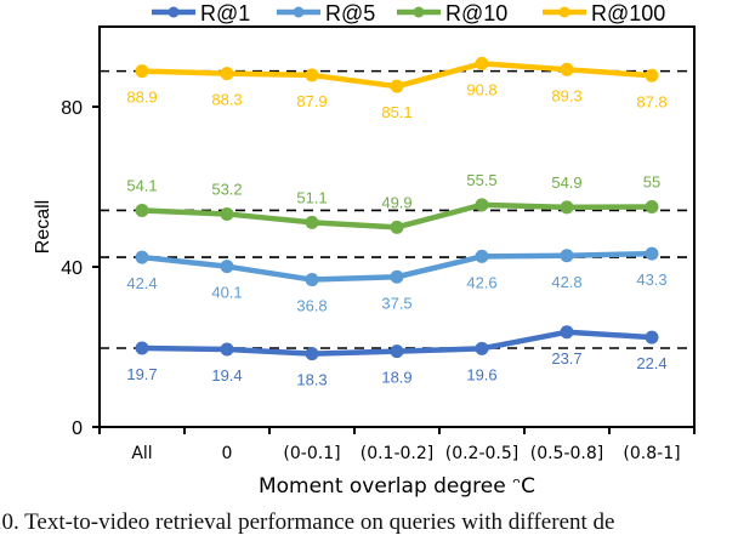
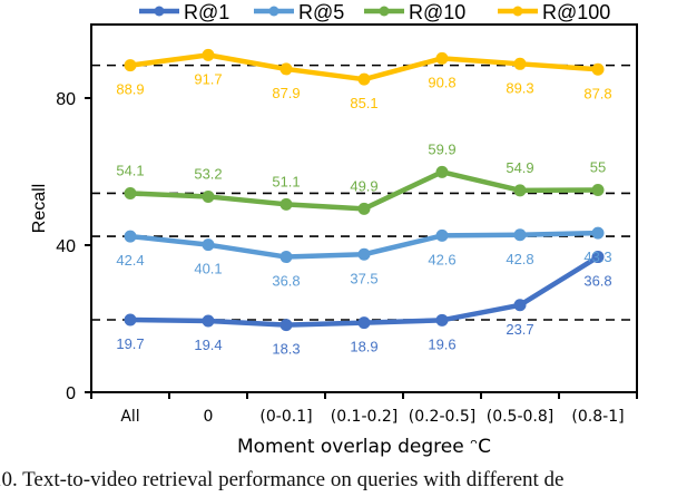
R@100/0: 88.3 -> 91.7
R@10/(0.2-0.5]: 55.5 -> 59.9
R@1/(0.8-1]: 22.4 -> 36.8
